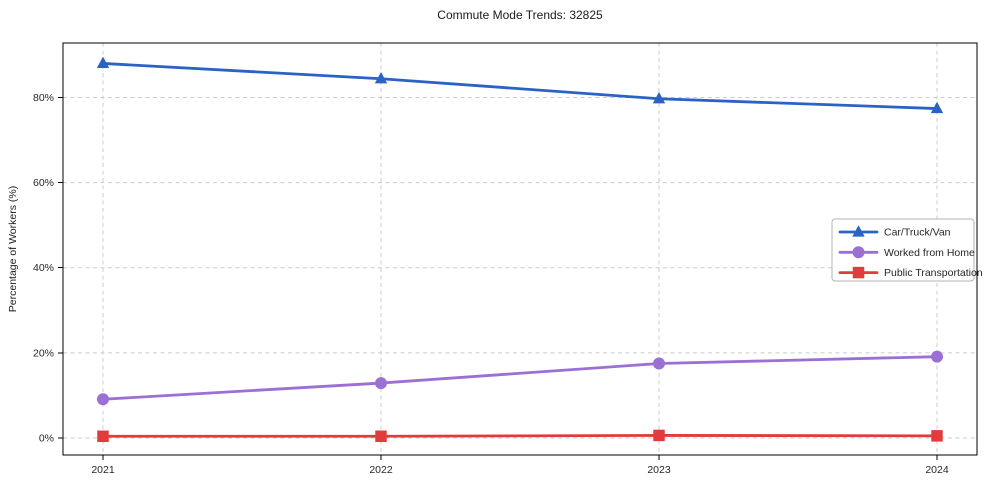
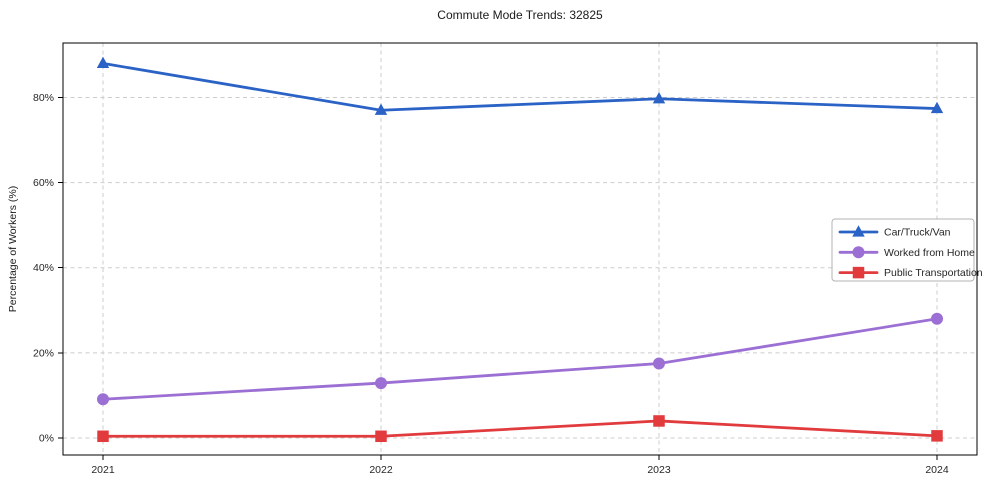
Car/Truck/Van/2022: 84% -> 77%
Public Transportation/2023: 1% -> 4%
Worked from Home/2024: 19% -> 28%
